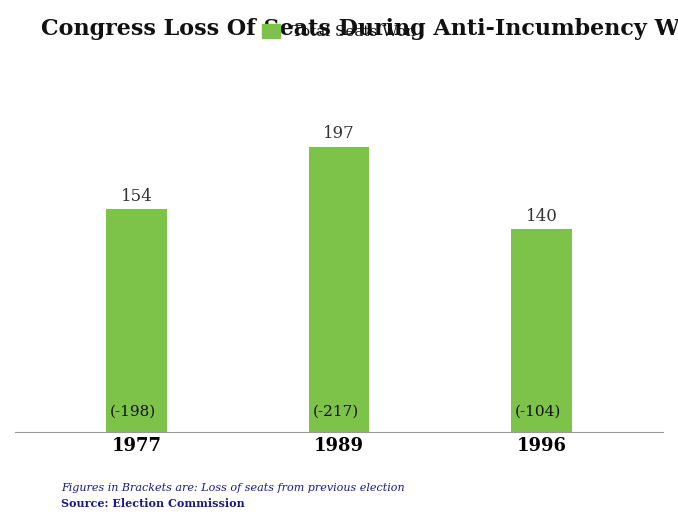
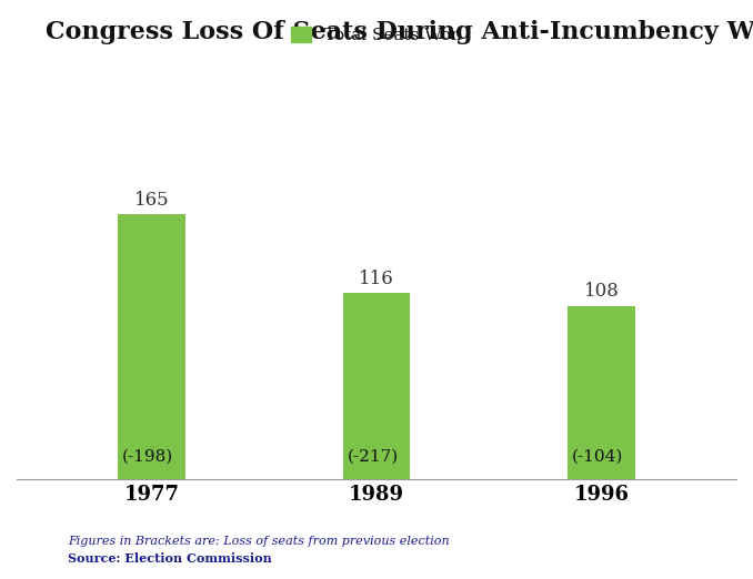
1977: 154 -> 165
1989: 197 -> 116
1996: 140 -> 108
